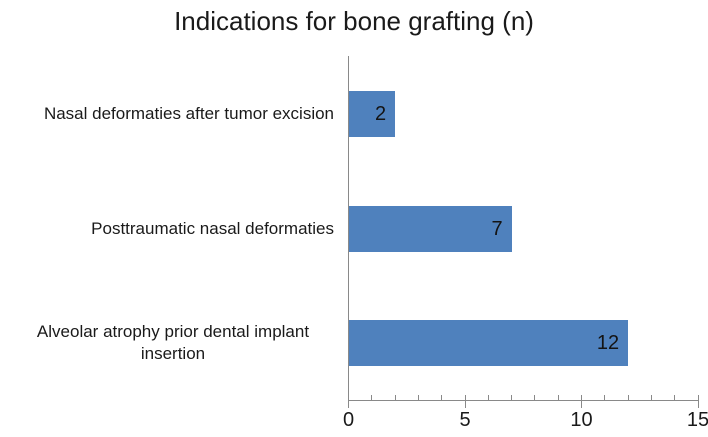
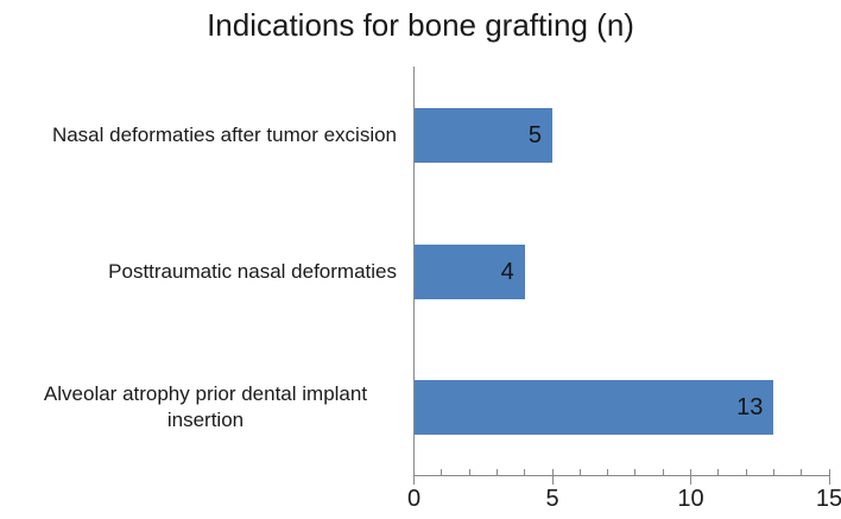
Nasal deformaties after tumor excision: 2 -> 5
Posttraumatic nasal deformaties: 7 -> 4
Alveolar atrophy prior dental implant insertion: 12 -> 13
